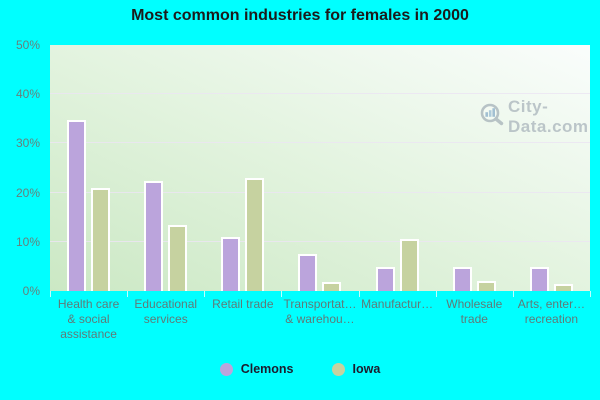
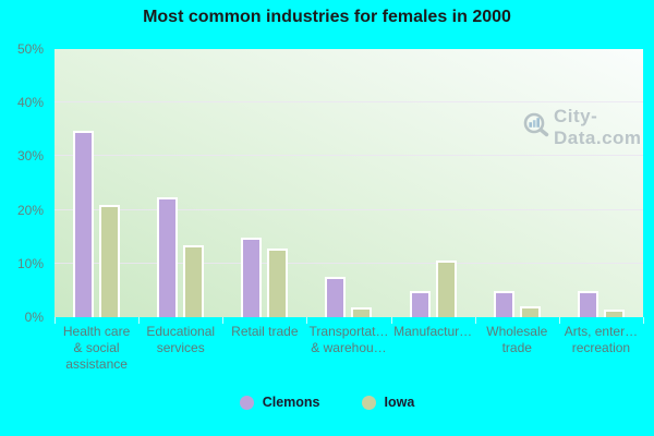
Clemons/Retail trade: 11% -> 15%
Iowa/Retail trade: 23% -> 13%
